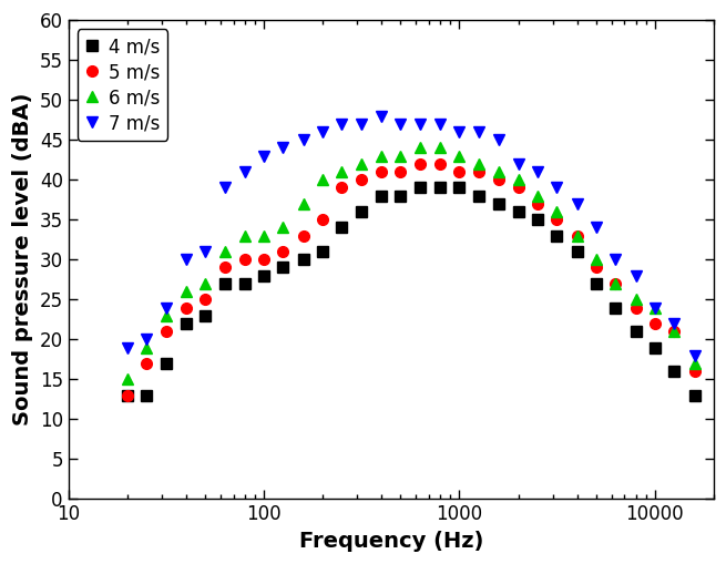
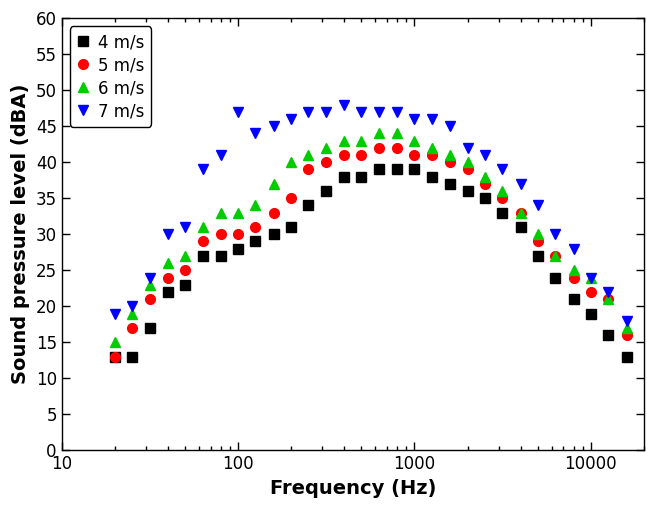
7 m/s/100: 43 -> 47
